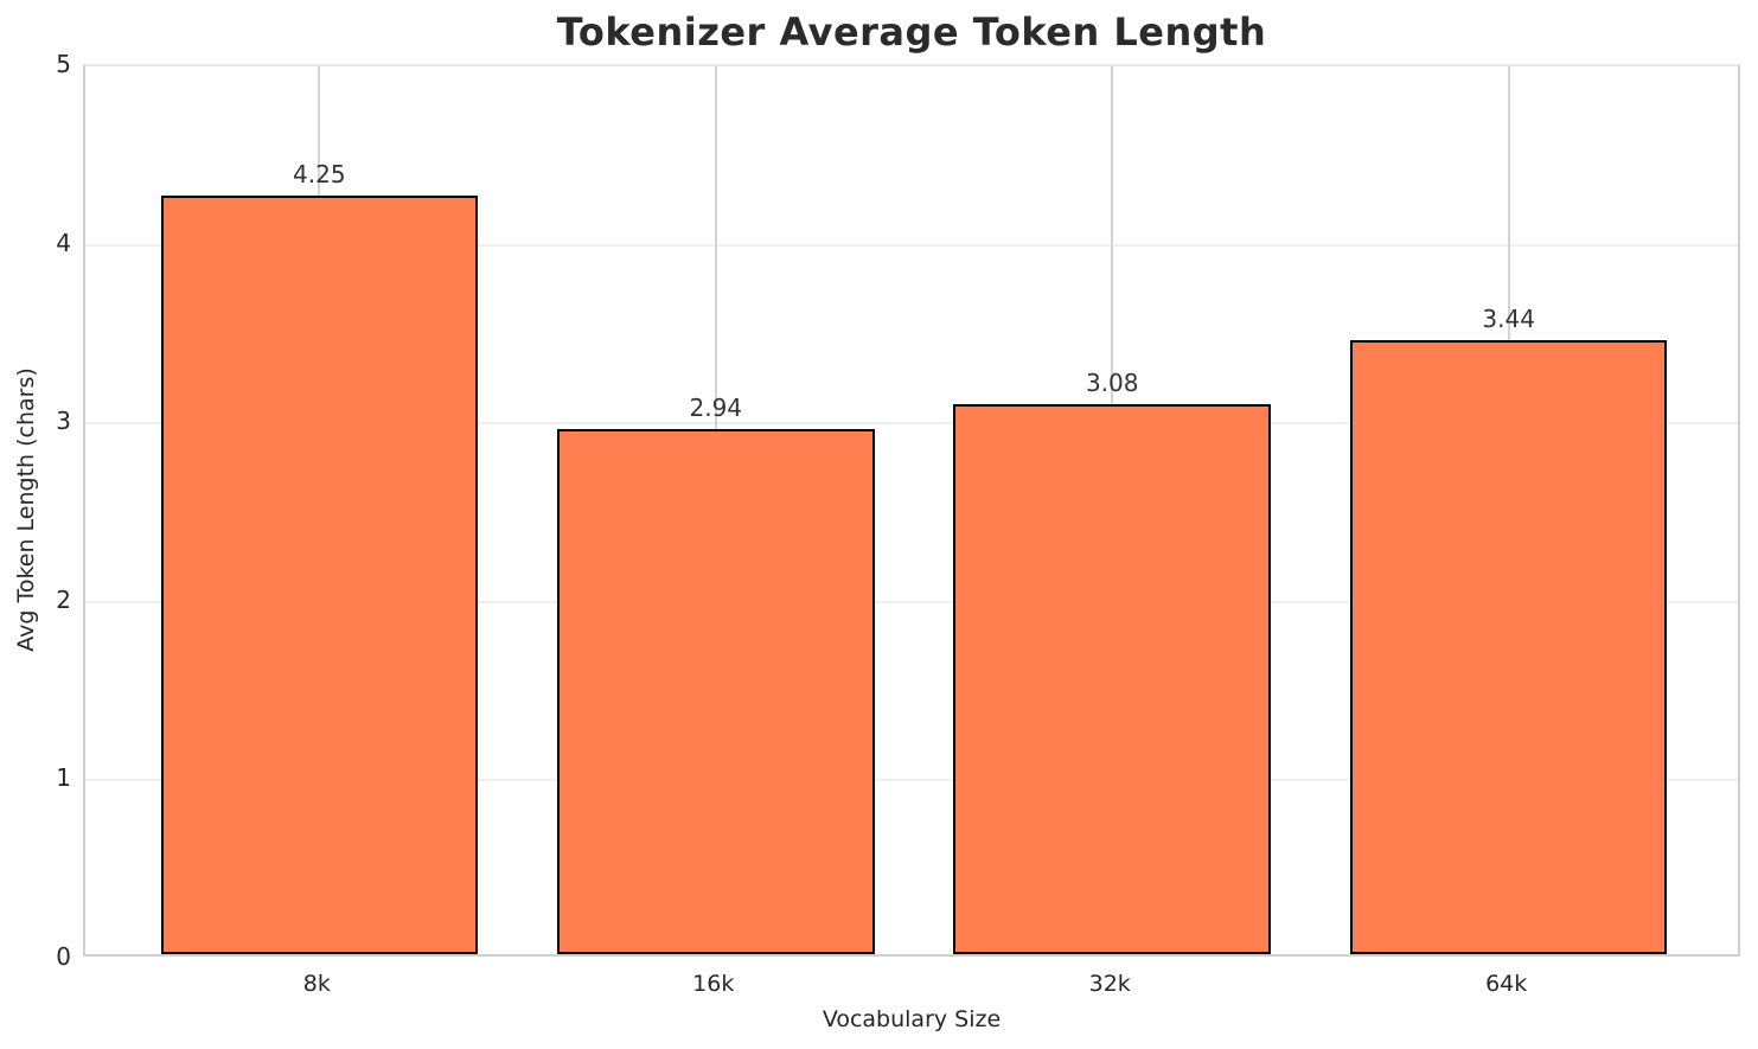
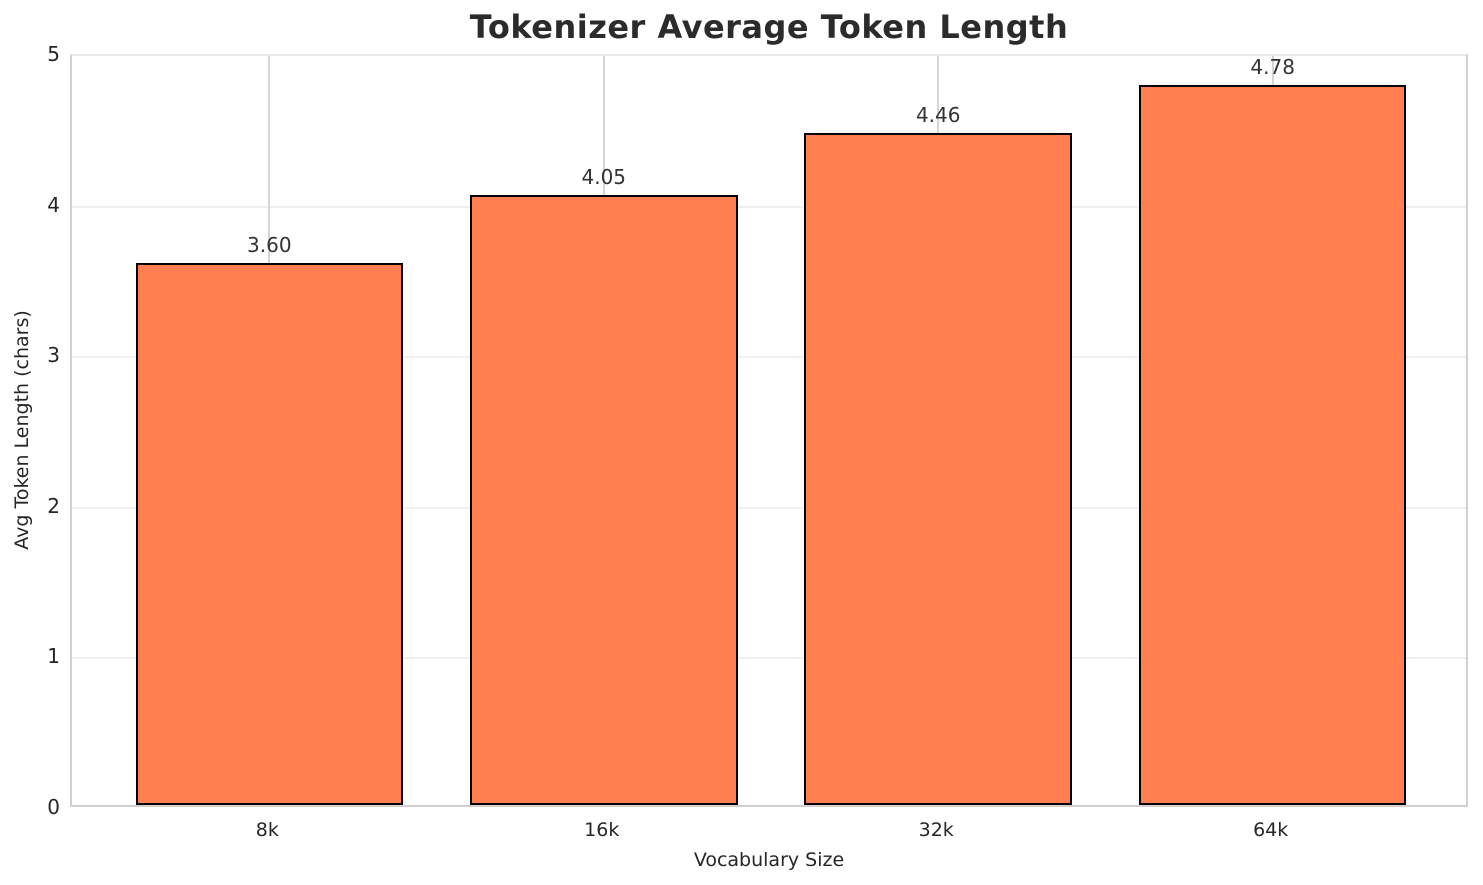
8k: 4.25 -> 3.60
16k: 2.94 -> 4.05
32k: 3.08 -> 4.46
64k: 3.44 -> 4.78
